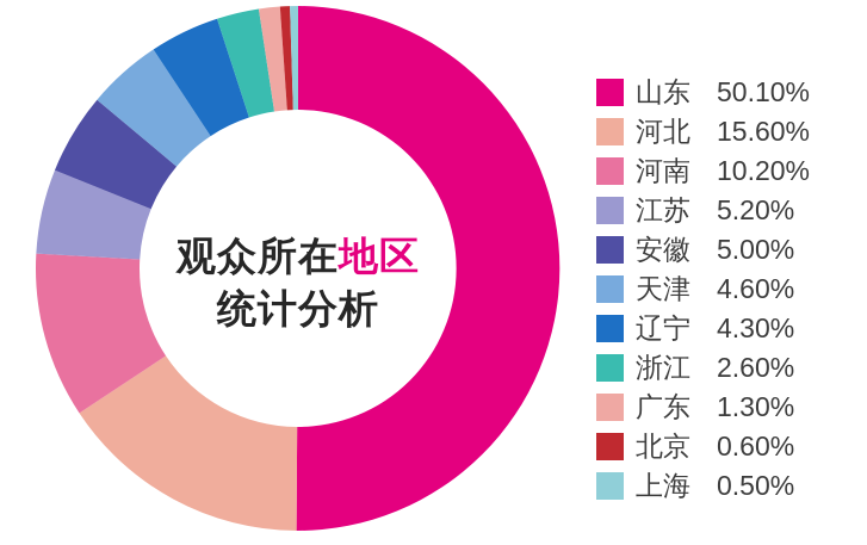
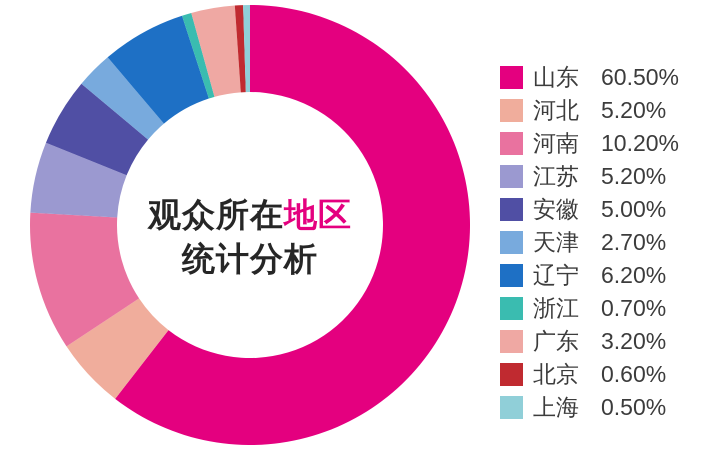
山东: 50.10% -> 60.50%
河北: 15.60% -> 5.20%
天津: 4.60% -> 2.70%
辽宁: 4.30% -> 6.20%
浙江: 2.60% -> 0.70%
广东: 1.30% -> 3.20%
